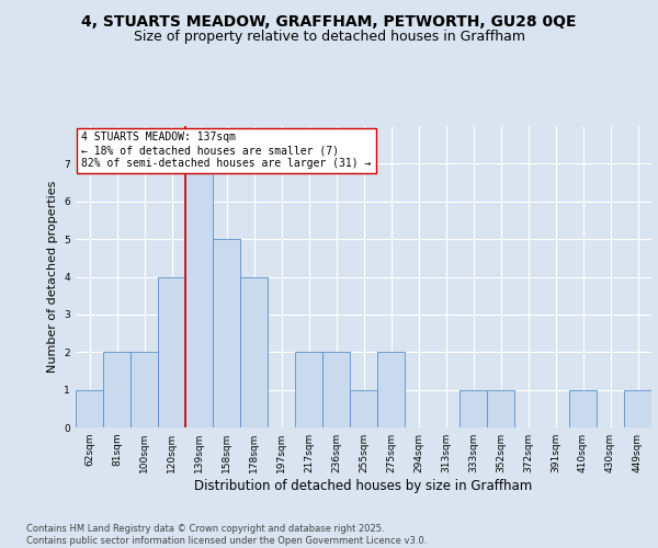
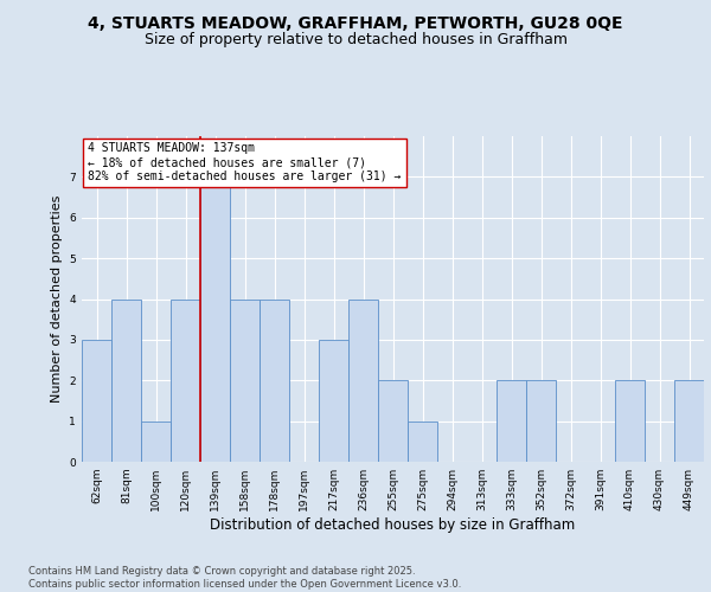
62sqm: 1 -> 3
81sqm: 2 -> 4
100sqm: 2 -> 1
158sqm: 5 -> 4
217sqm: 2 -> 3
236sqm: 2 -> 4
255sqm: 1 -> 2
275sqm: 2 -> 1
333sqm: 1 -> 2
352sqm: 1 -> 2
410sqm: 1 -> 2
449sqm: 1 -> 2
